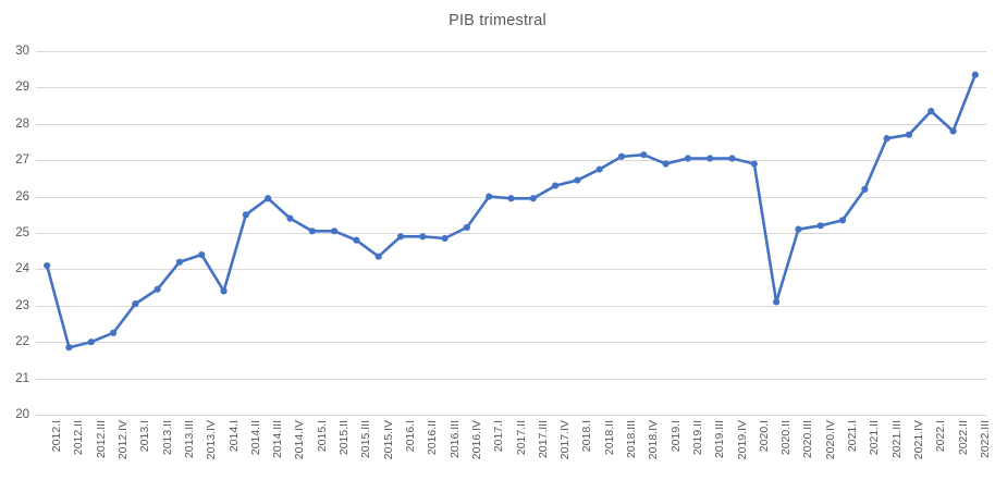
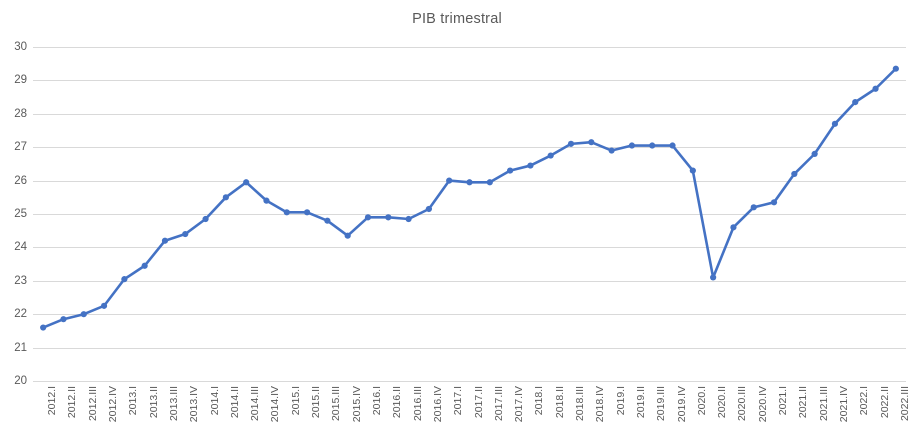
2012.I: 24.1 -> 21.6
2014.I: 23.4 -> 24.9
2020.I: 26.9 -> 26.3
2020.III: 25.1 -> 24.6
2021.III: 27.6 -> 26.8
2022.II: 27.8 -> 28.8
